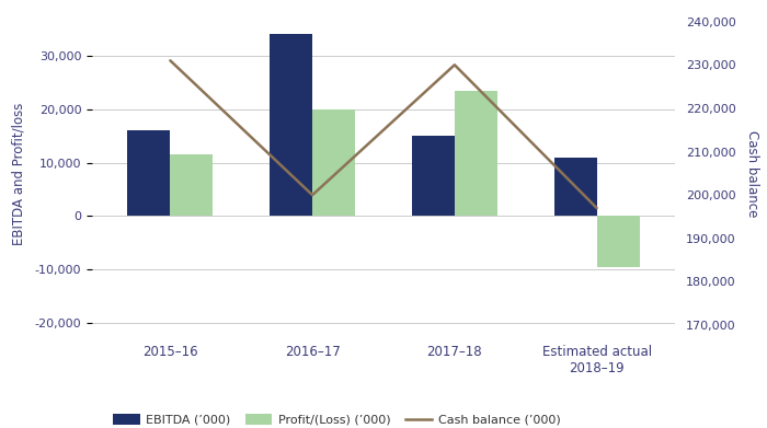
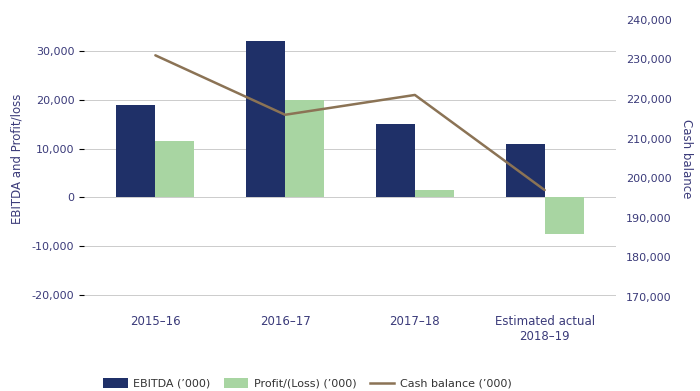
EBITDA (’000)/2015–16: 16,000 -> 19,000
EBITDA (’000)/2016–17: 34,000 -> 32,000
Cash balance (’000)/2016–17: 200,000 -> 216,000
Cash balance (’000)/2017–18: 230,000 -> 221,000
Profit/(Loss) (’000)/2017–18: 23,500 -> 1,500
Profit/(Loss) (’000)/Estimated actual 2018–19: -9,500 -> -7,500
